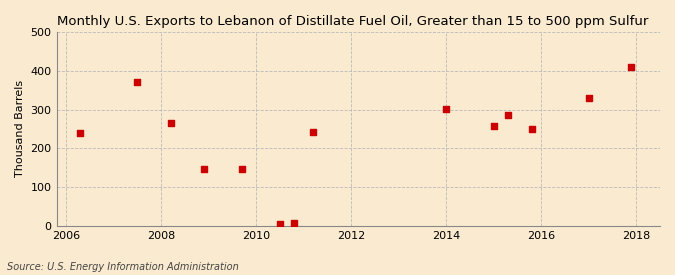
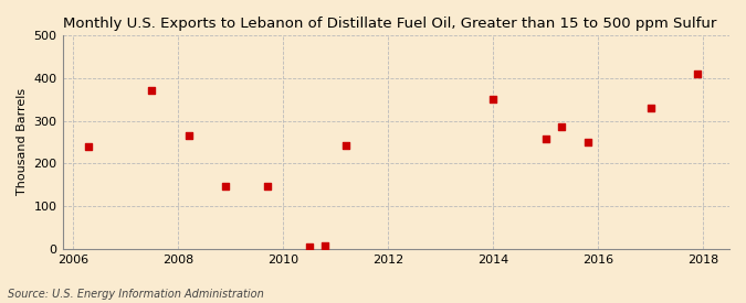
2014: 302 -> 350
